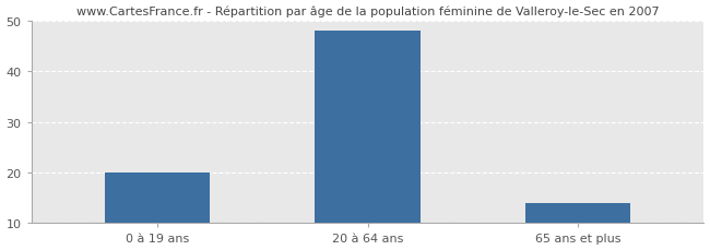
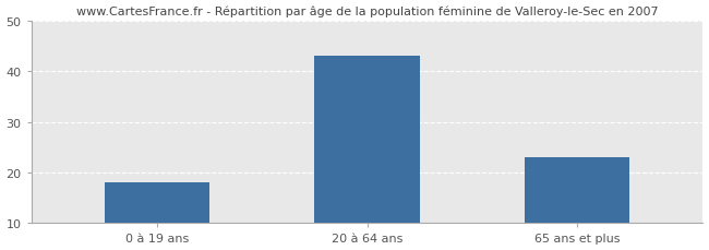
0 à 19 ans: 20 -> 18
20 à 64 ans: 48 -> 43
65 ans et plus: 14 -> 23
